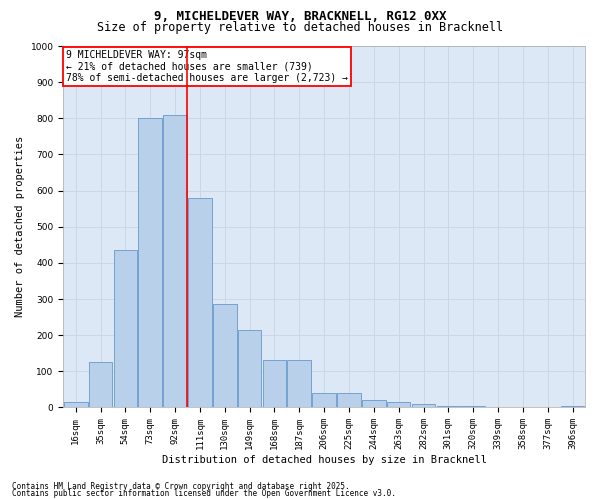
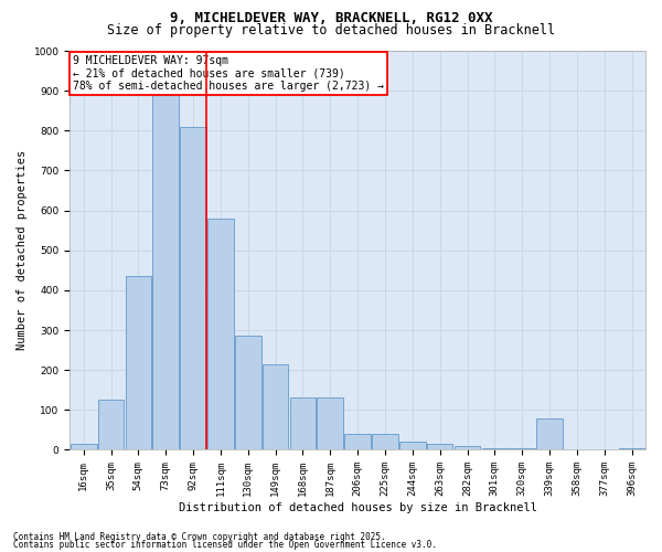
73sqm: 800 -> 895
339sqm: 2 -> 80
